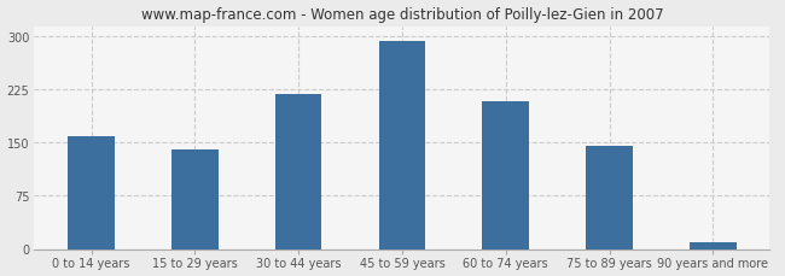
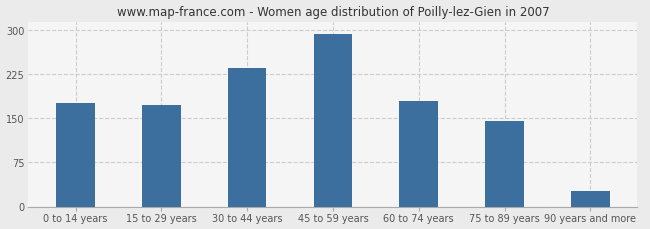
0 to 14 years: 160 -> 176
15 to 29 years: 140 -> 172
30 to 44 years: 218 -> 236
60 to 74 years: 208 -> 180
90 years and more: 10 -> 26
